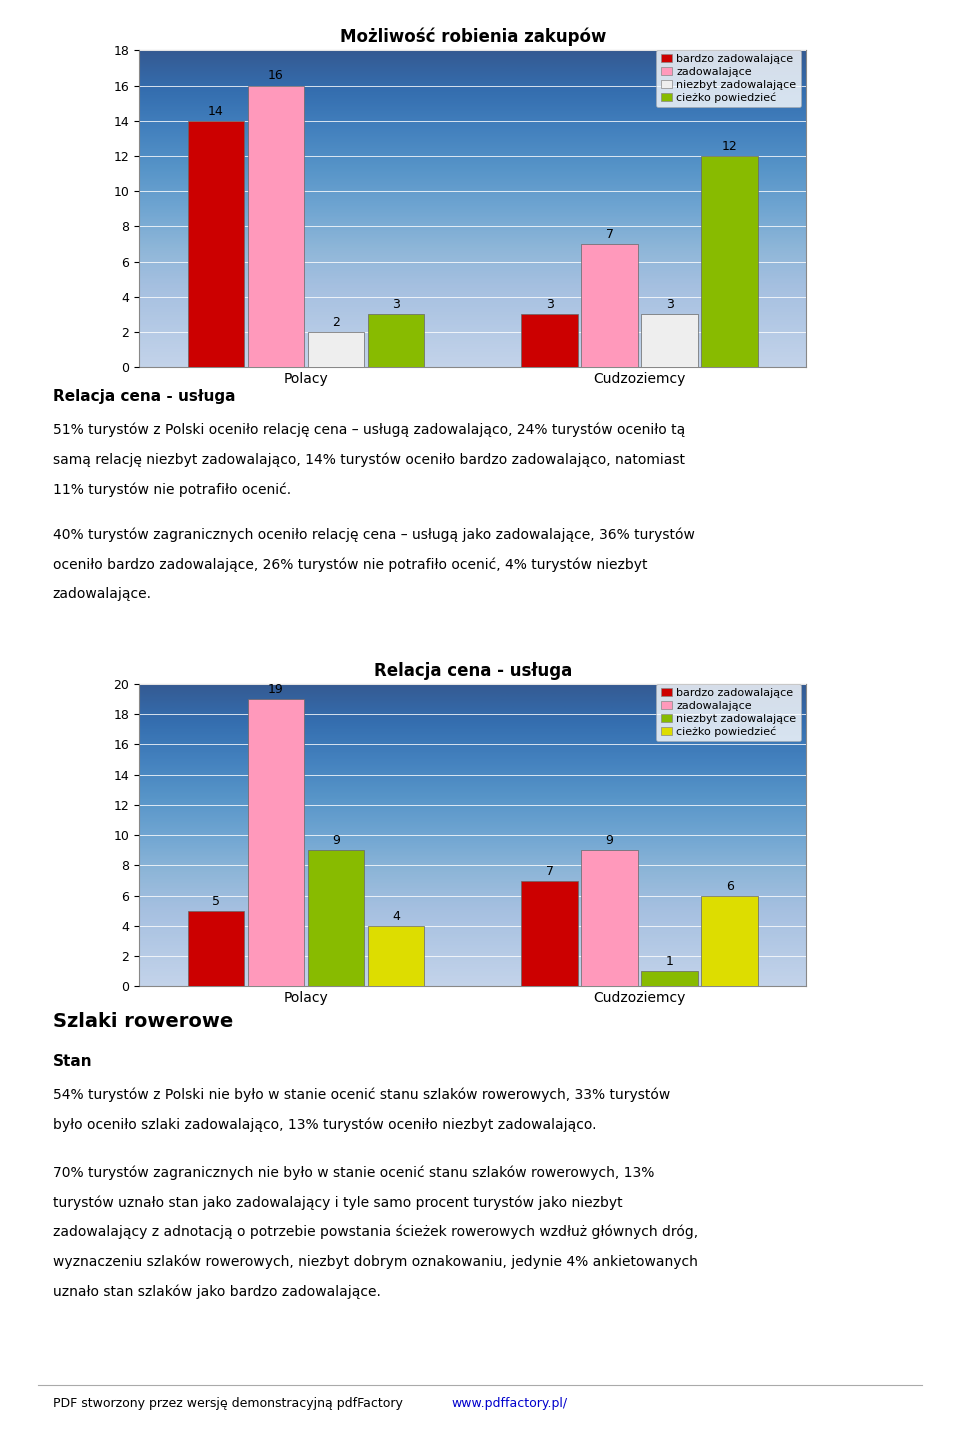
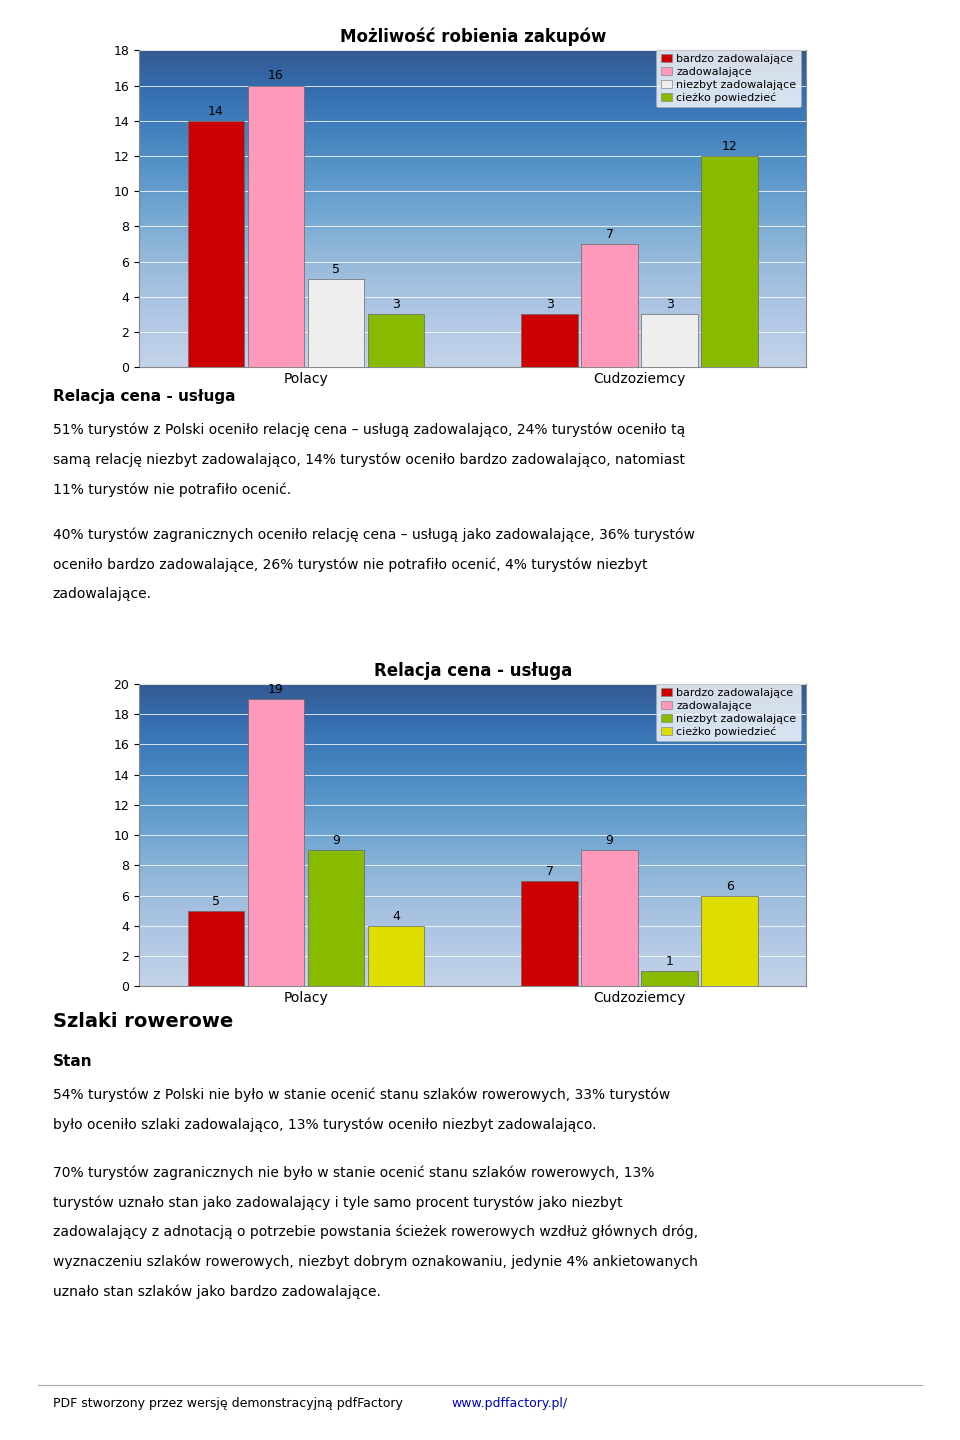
Możliwość robienia zakupów/niezbyt zadowalające/Polacy: 2 -> 5
